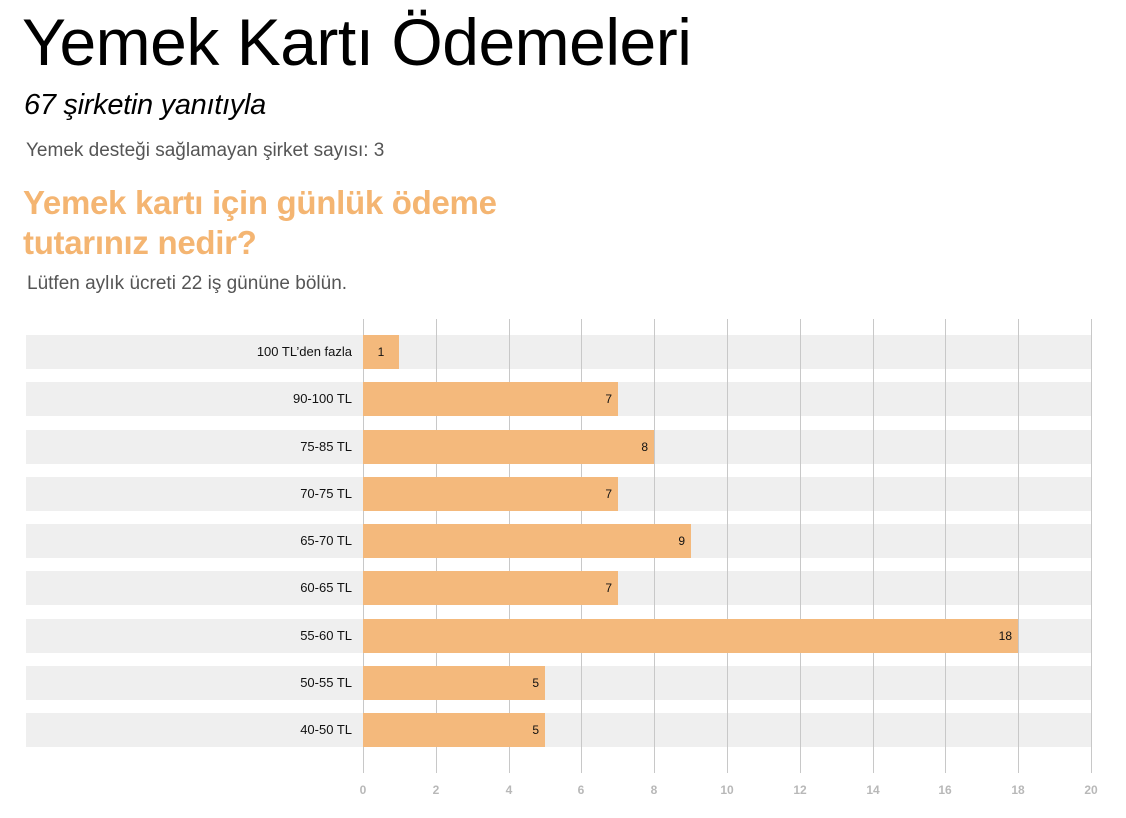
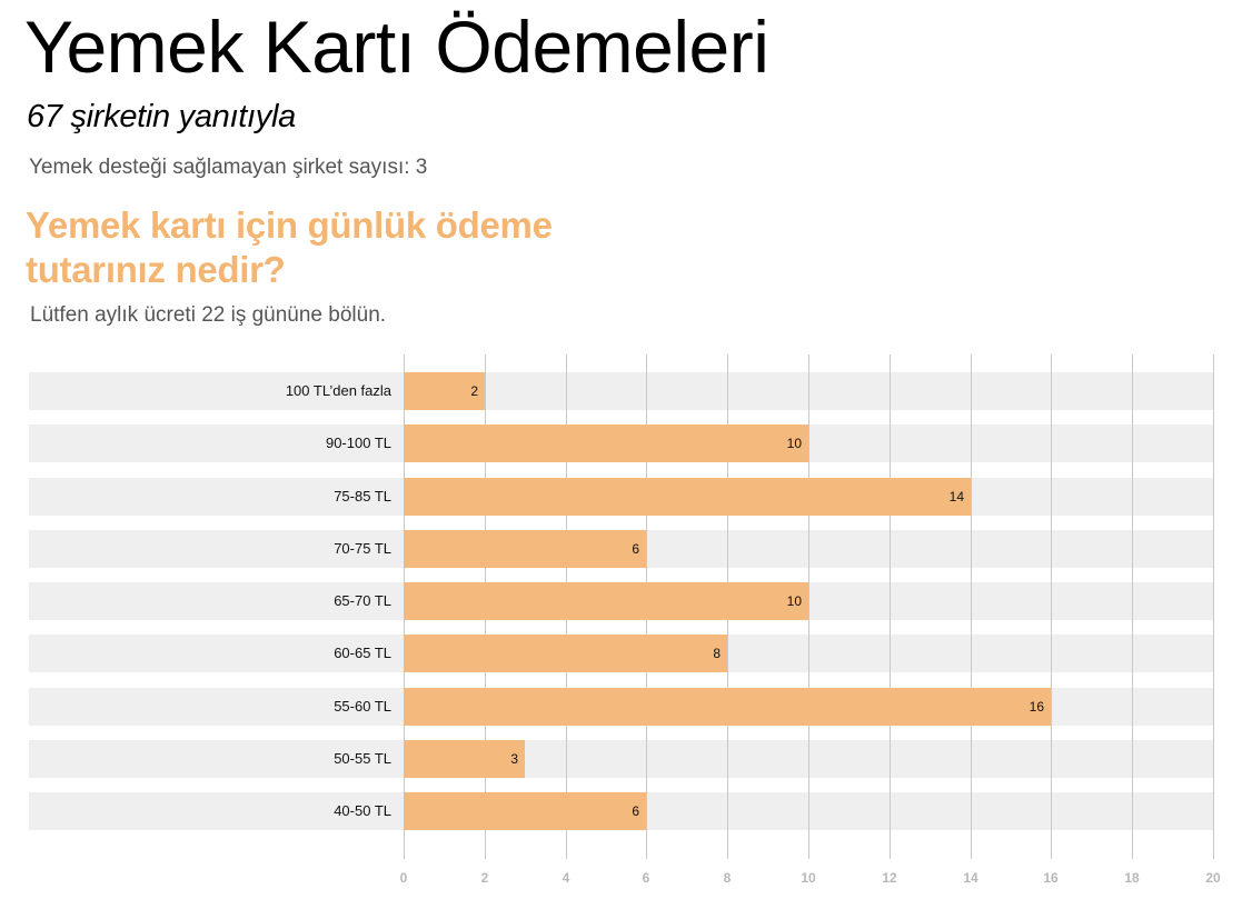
100 TL’den fazla: 1 -> 2
90-100 TL: 7 -> 10
75-85 TL: 8 -> 14
70-75 TL: 7 -> 6
65-70 TL: 9 -> 10
60-65 TL: 7 -> 8
55-60 TL: 18 -> 16
50-55 TL: 5 -> 3
40-50 TL: 5 -> 6
